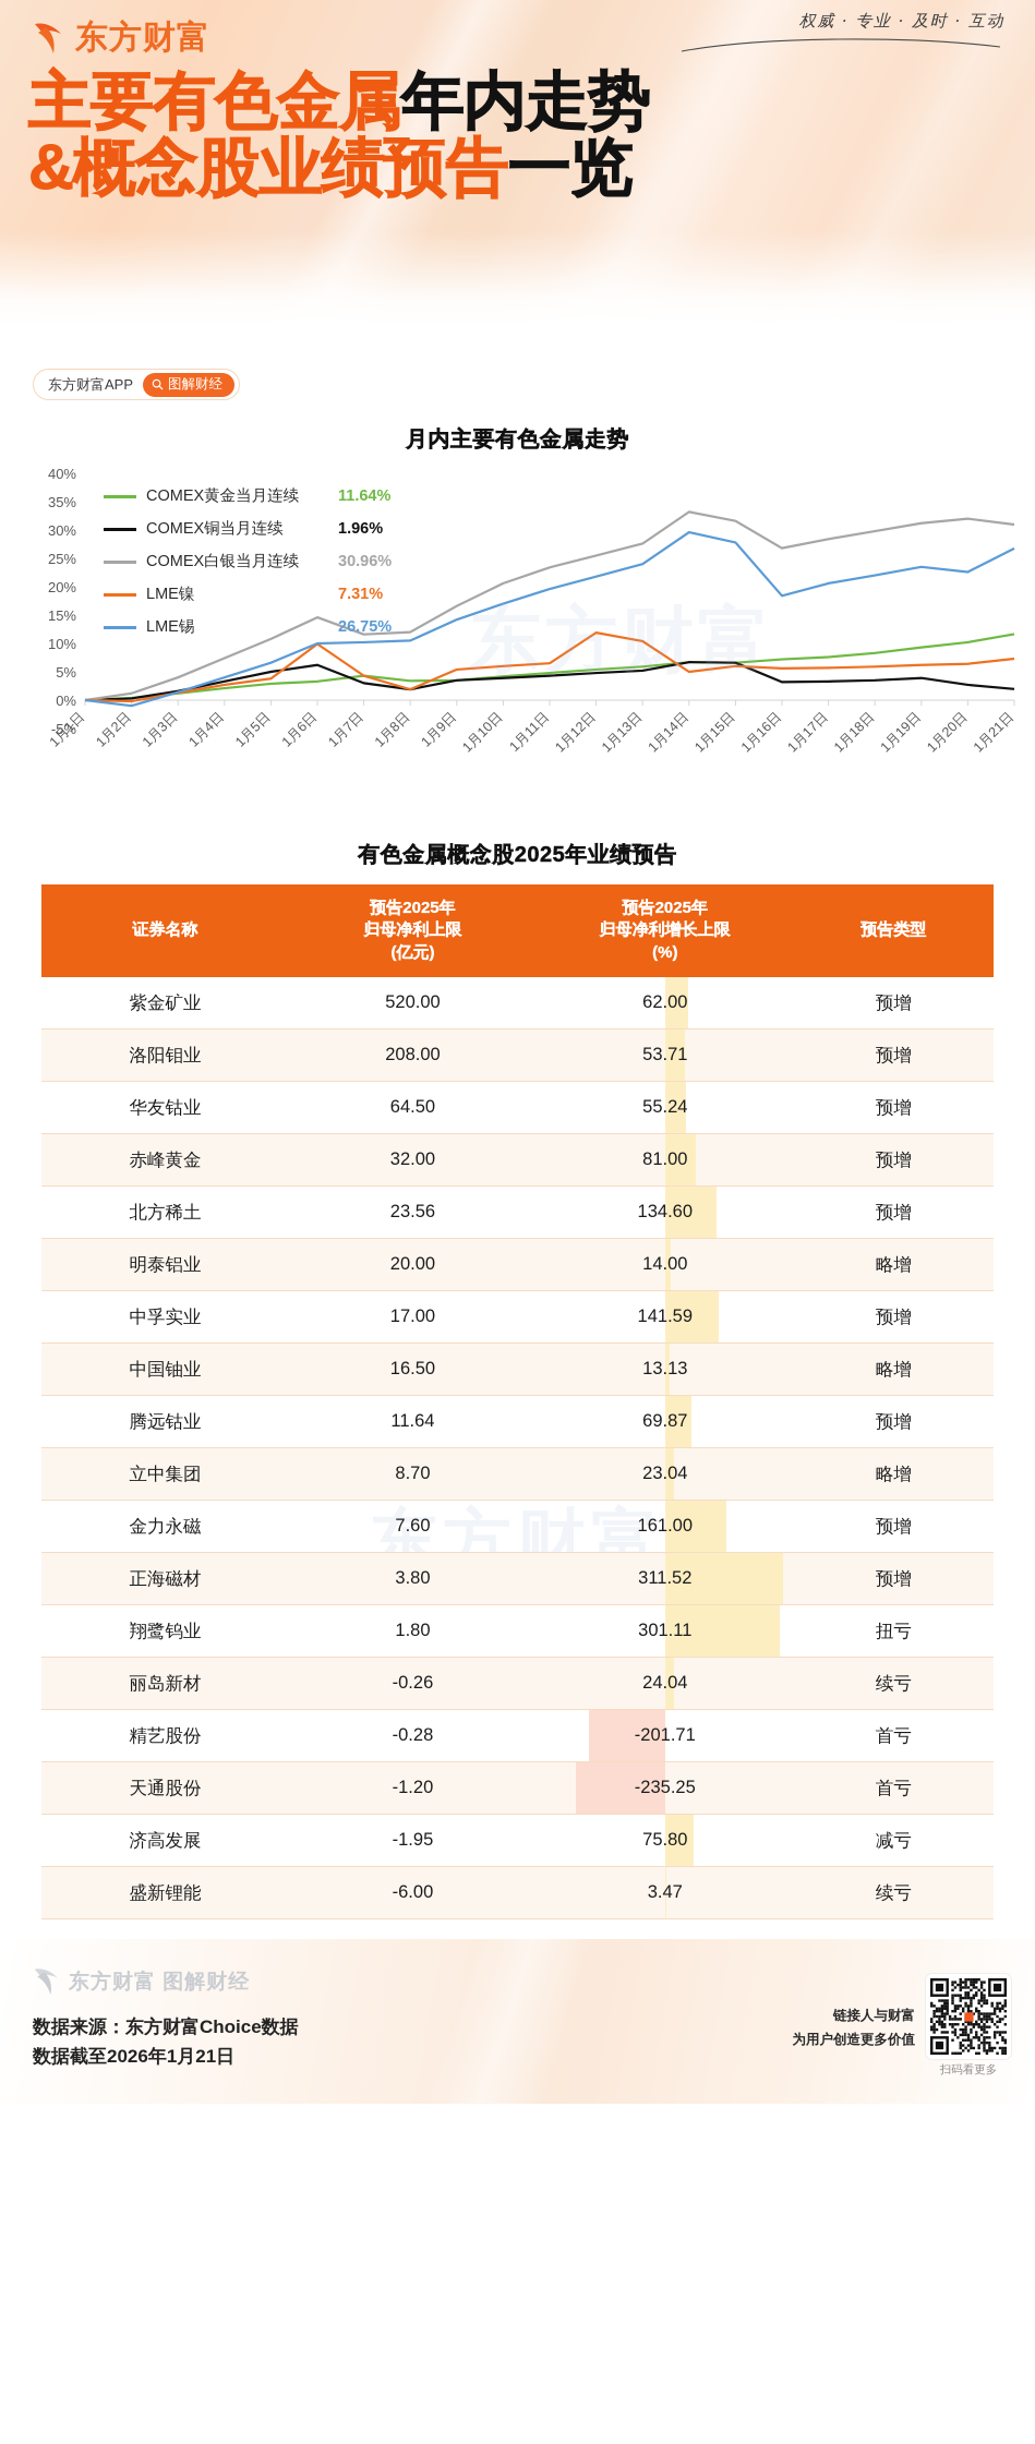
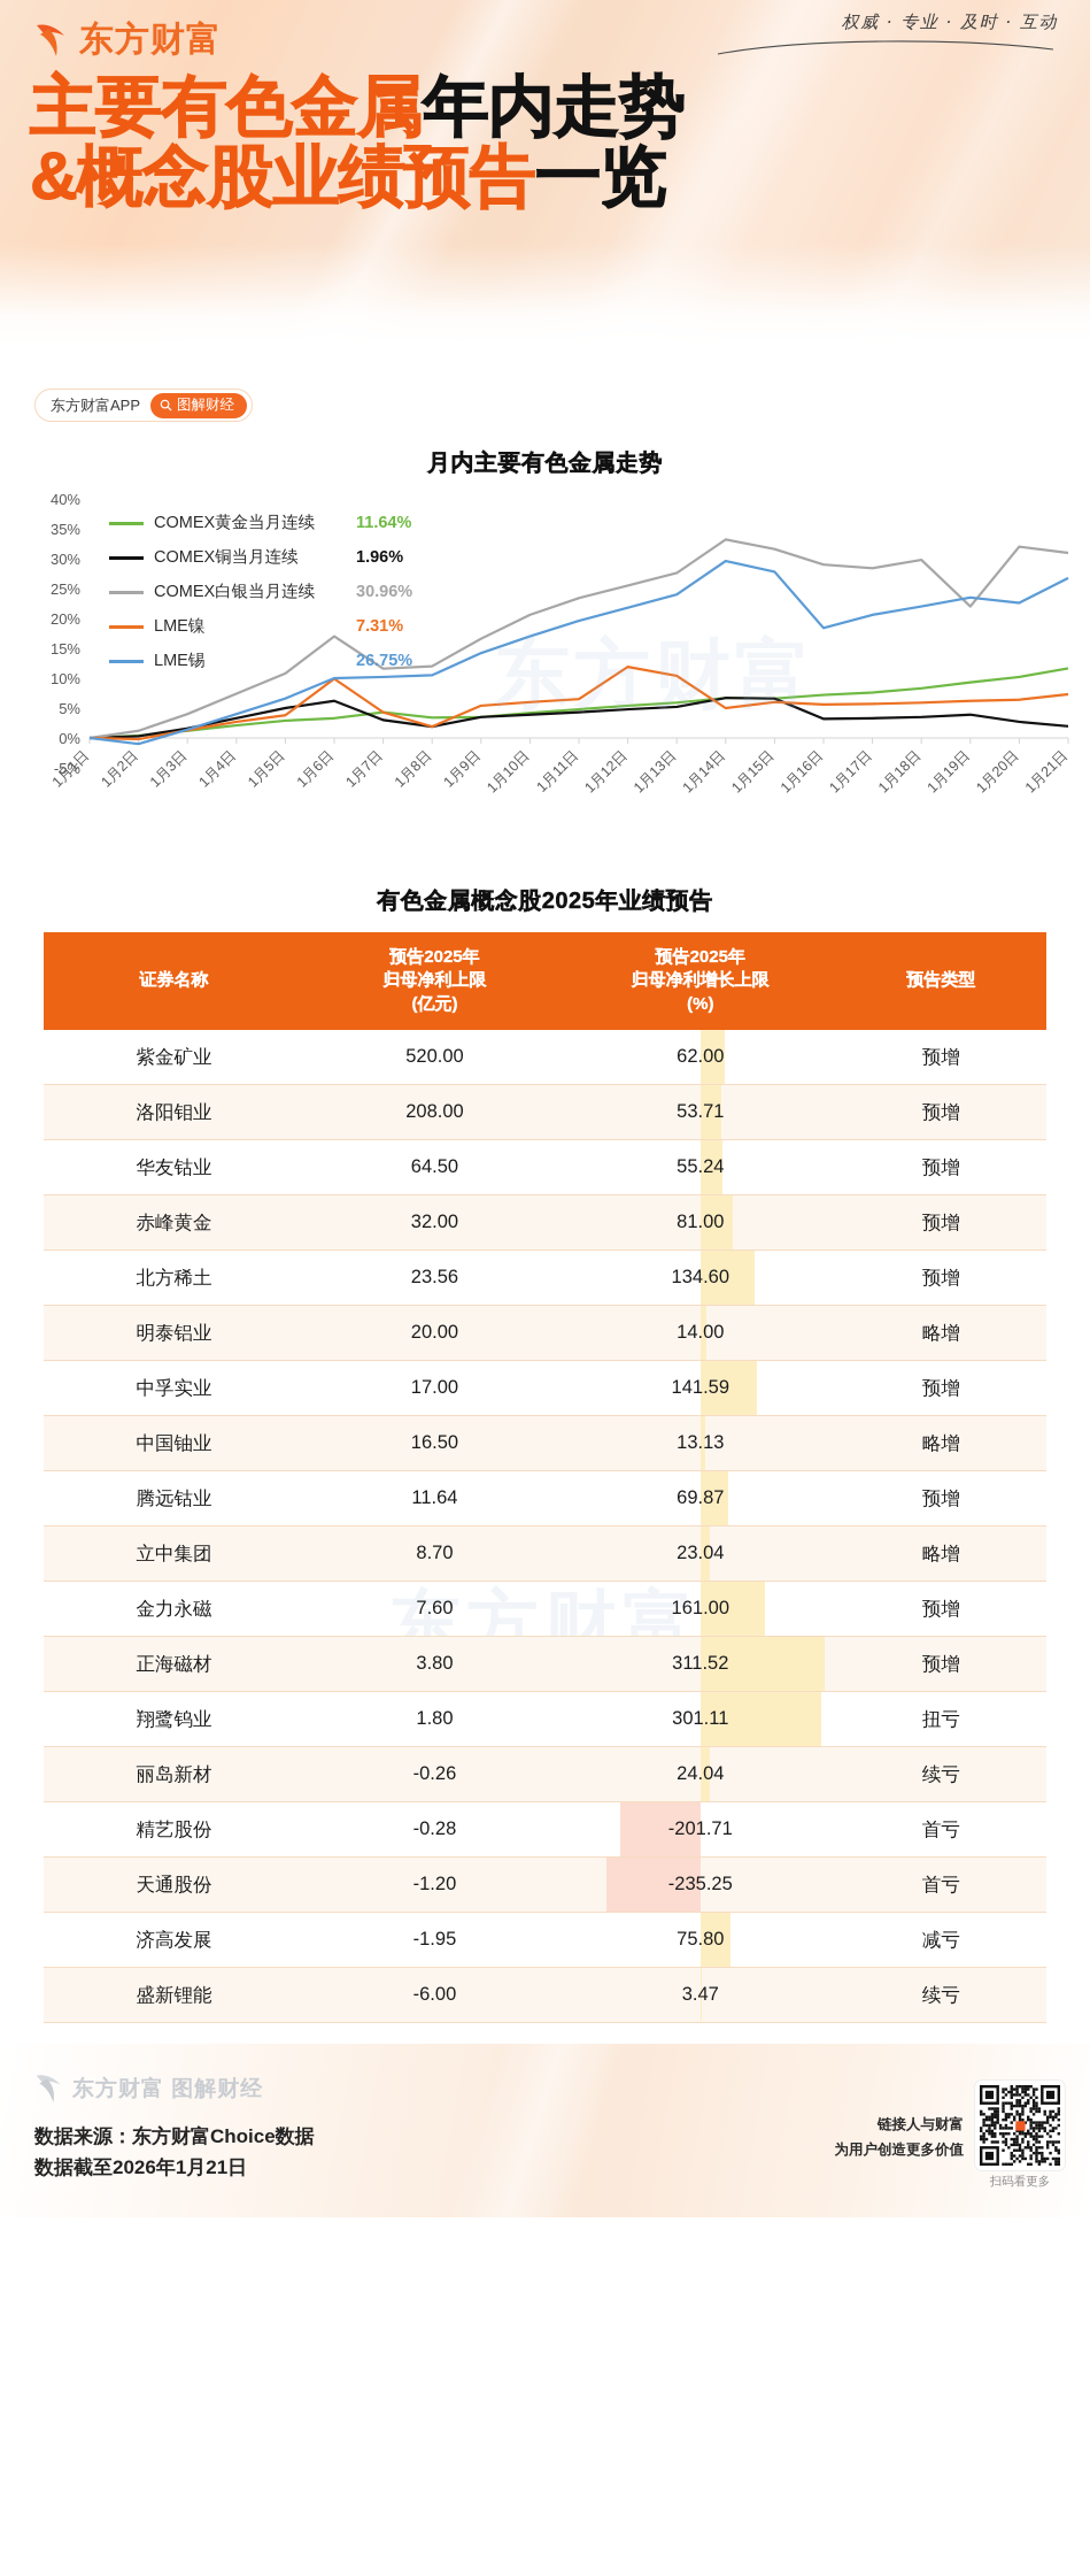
COMEX白银当月连续/1月6日: 15% -> 17%
COMEX白银当月连续/1月16日: 27% -> 29%
COMEX白银当月连续/1月19日: 31% -> 22%
